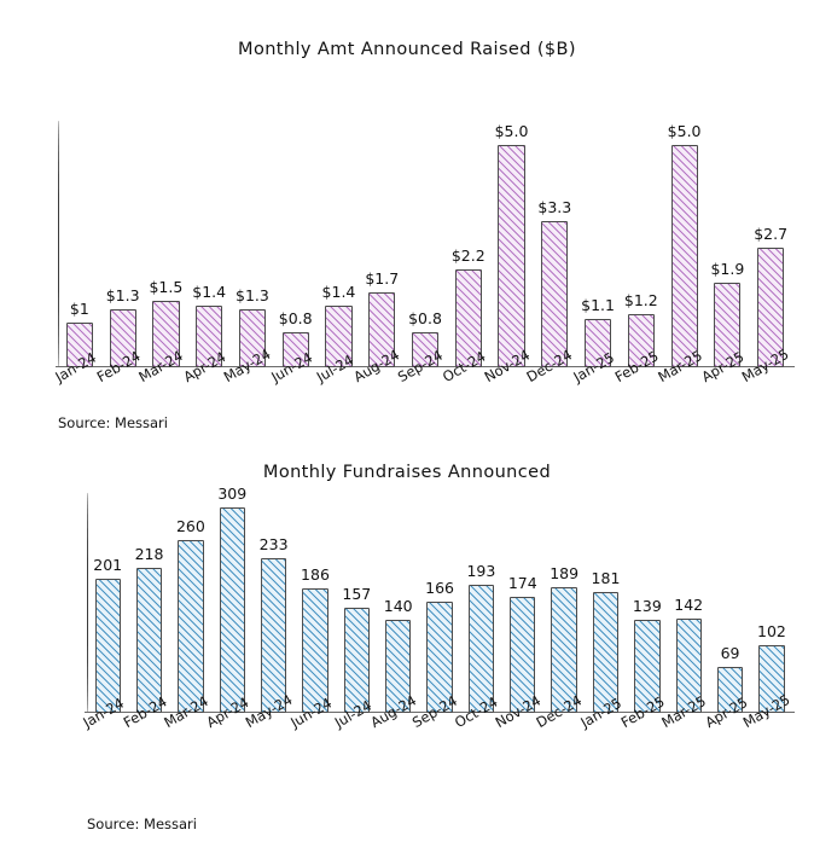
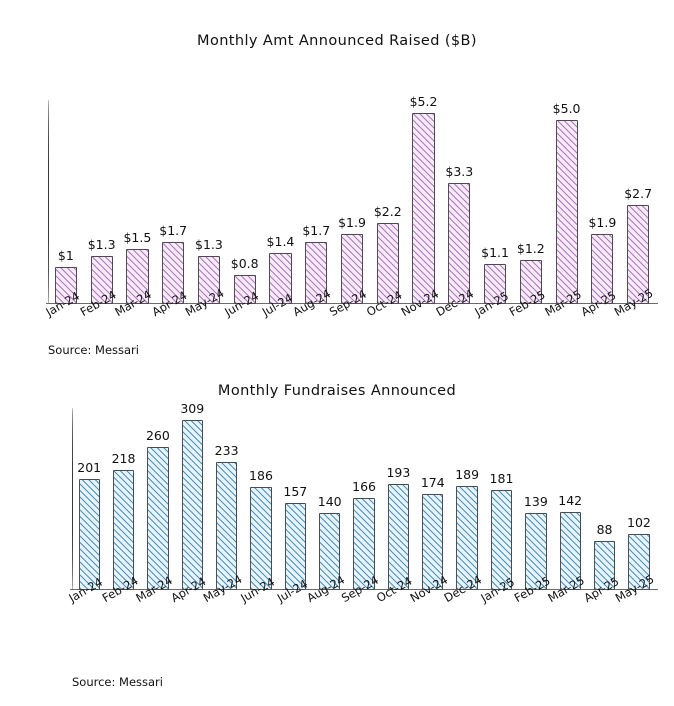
Monthly Amt Announced Raised ($B)/Apr-24: $1.4 -> $1.7
Monthly Amt Announced Raised ($B)/Sep-24: $0.8 -> $1.9
Monthly Amt Announced Raised ($B)/Nov-24: $5.0 -> $5.2
Monthly Fundraises Announced/Apr-25: 69 -> 88
